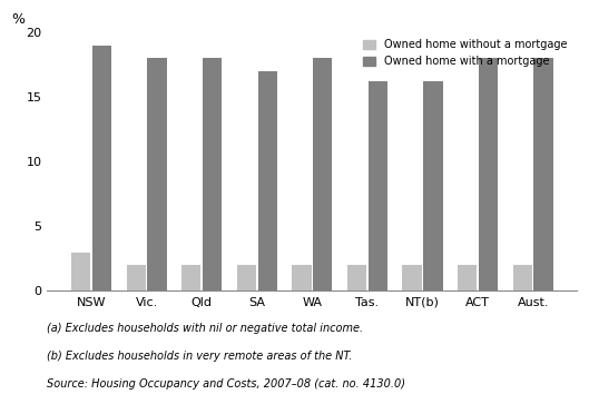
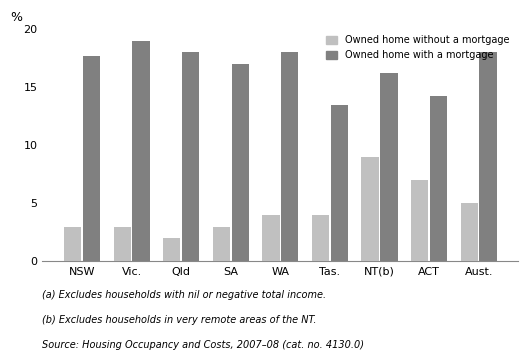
Owned home with a mortgage/NSW: 19.0 -> 17.7
Owned home without a mortgage/Vic.: 2 -> 3
Owned home with a mortgage/Vic.: 18.0 -> 19.0
Owned home without a mortgage/SA: 2 -> 3
Owned home without a mortgage/WA: 2 -> 4
Owned home without a mortgage/Tas.: 2 -> 4
Owned home with a mortgage/Tas.: 16.2 -> 13.5
Owned home without a mortgage/NT(b): 2 -> 9
Owned home without a mortgage/ACT: 2 -> 7
Owned home with a mortgage/ACT: 18.0 -> 14.2
Owned home without a mortgage/Aust.: 2 -> 5
